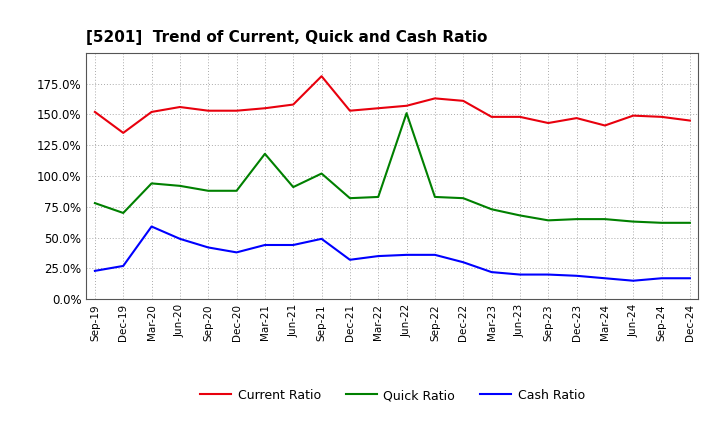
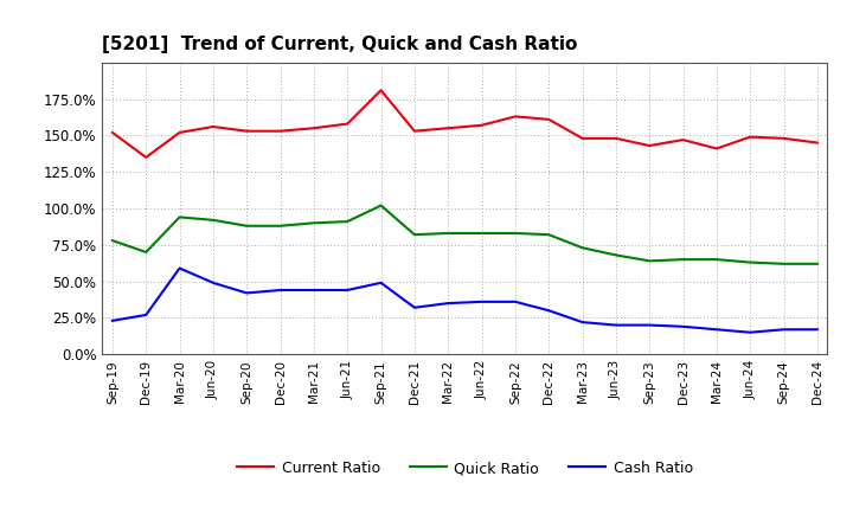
Cash Ratio/Dec-20: 38% -> 44%
Quick Ratio/Mar-21: 118% -> 90%
Quick Ratio/Jun-22: 151% -> 83%
